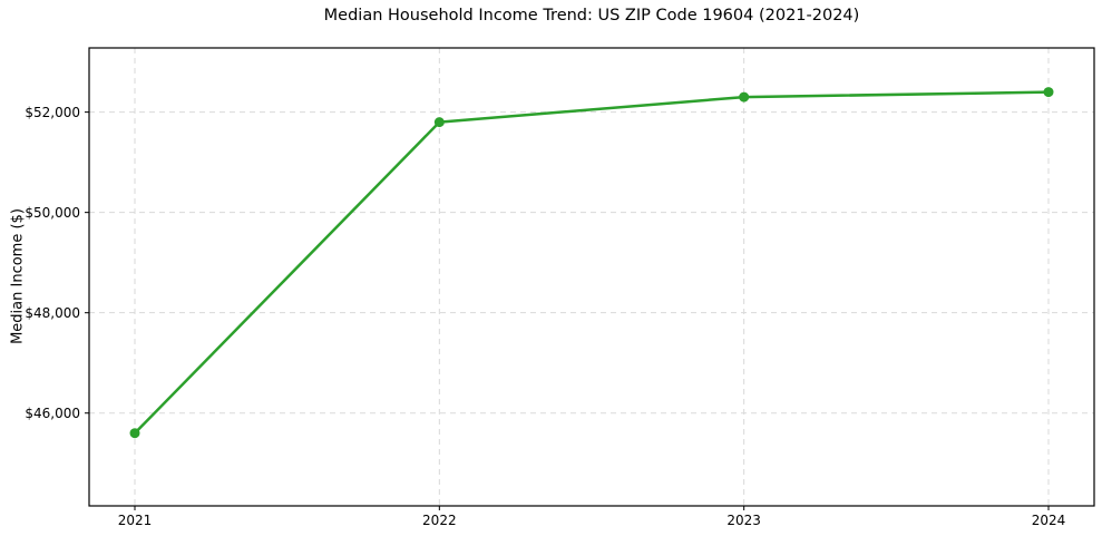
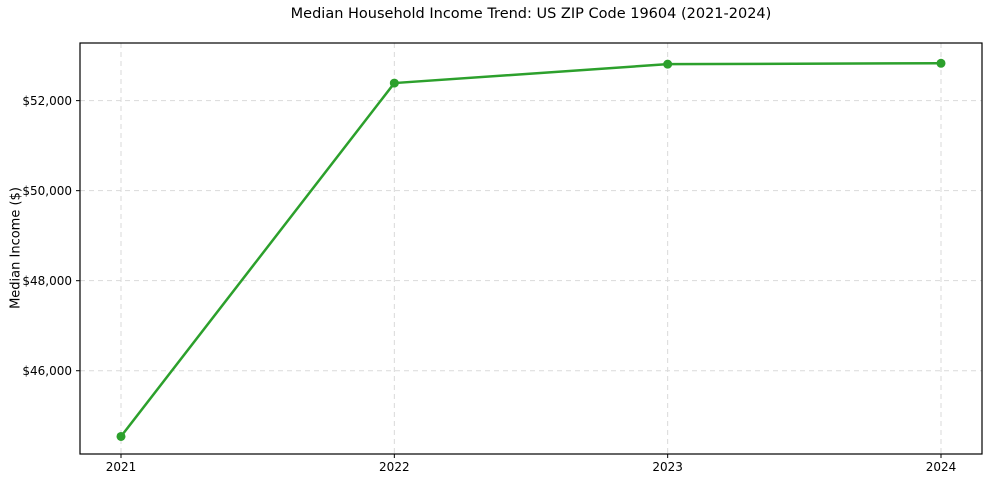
2021: $45600 -> $44500
2022: $51800 -> $52400
2023: $52300 -> $52800
2024: $52400 -> $52800
